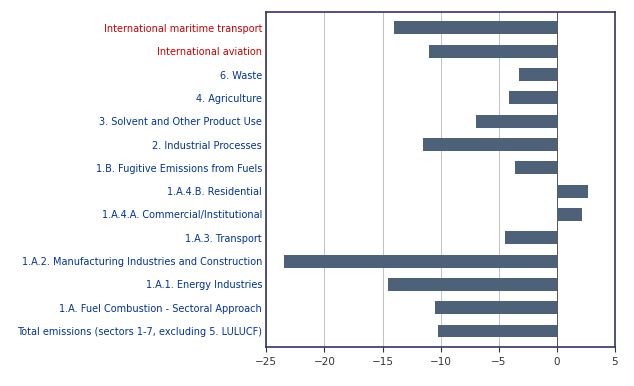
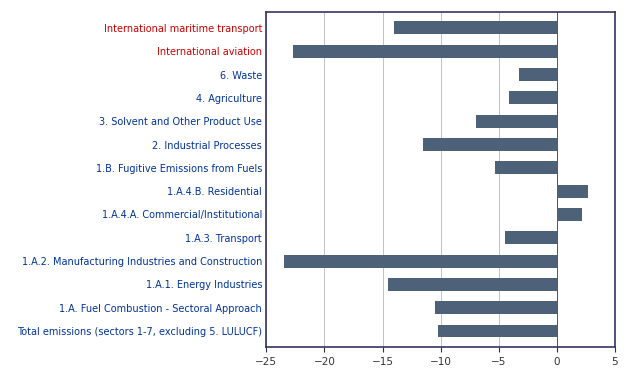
International aviation: -11.0 -> -22.7
1.B. Fugitive Emissions from Fuels: -3.6 -> -5.3
